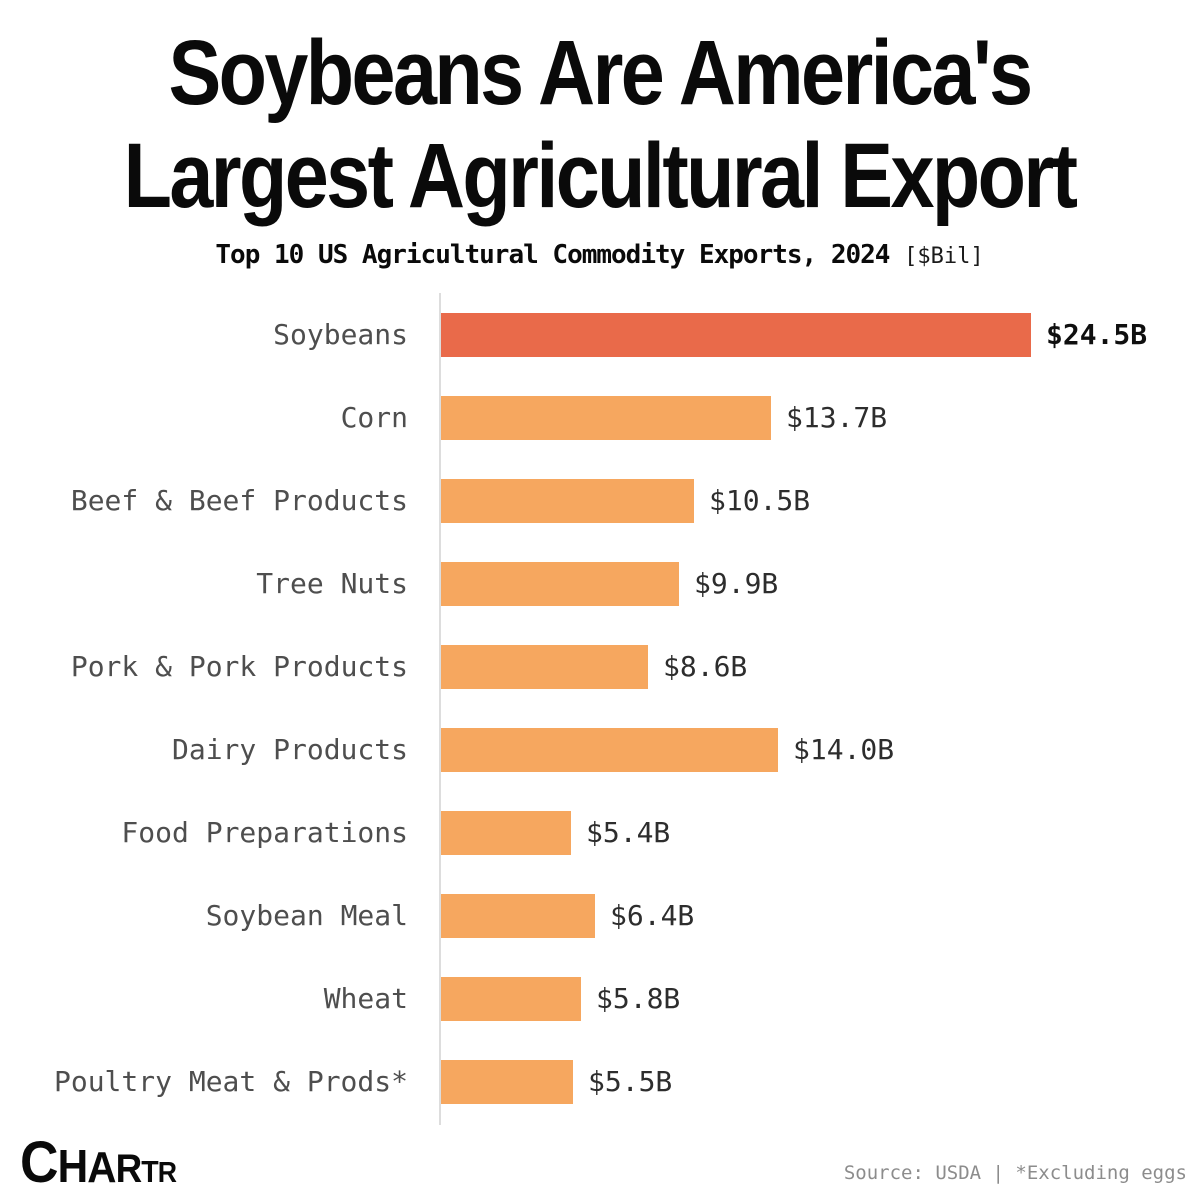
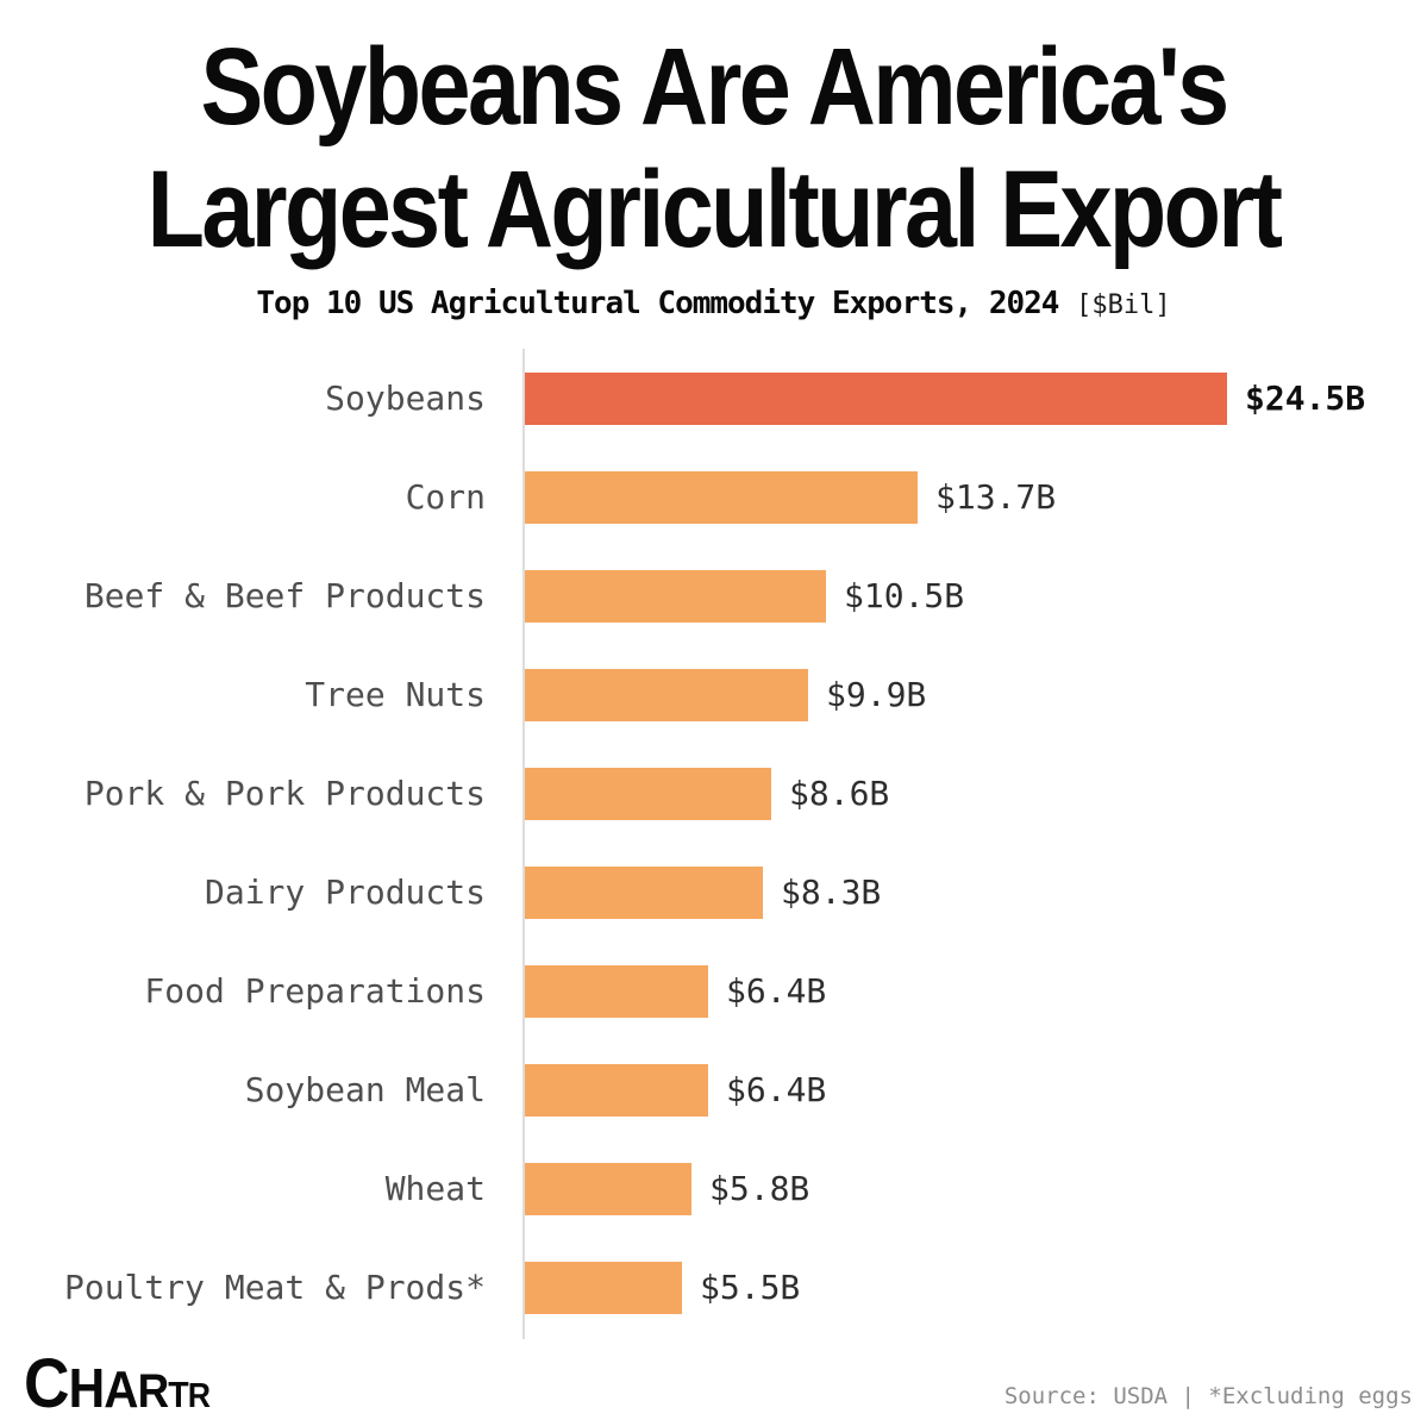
Dairy Products: $14.0B -> $8.3B
Food Preparations: $5.4B -> $6.4B
